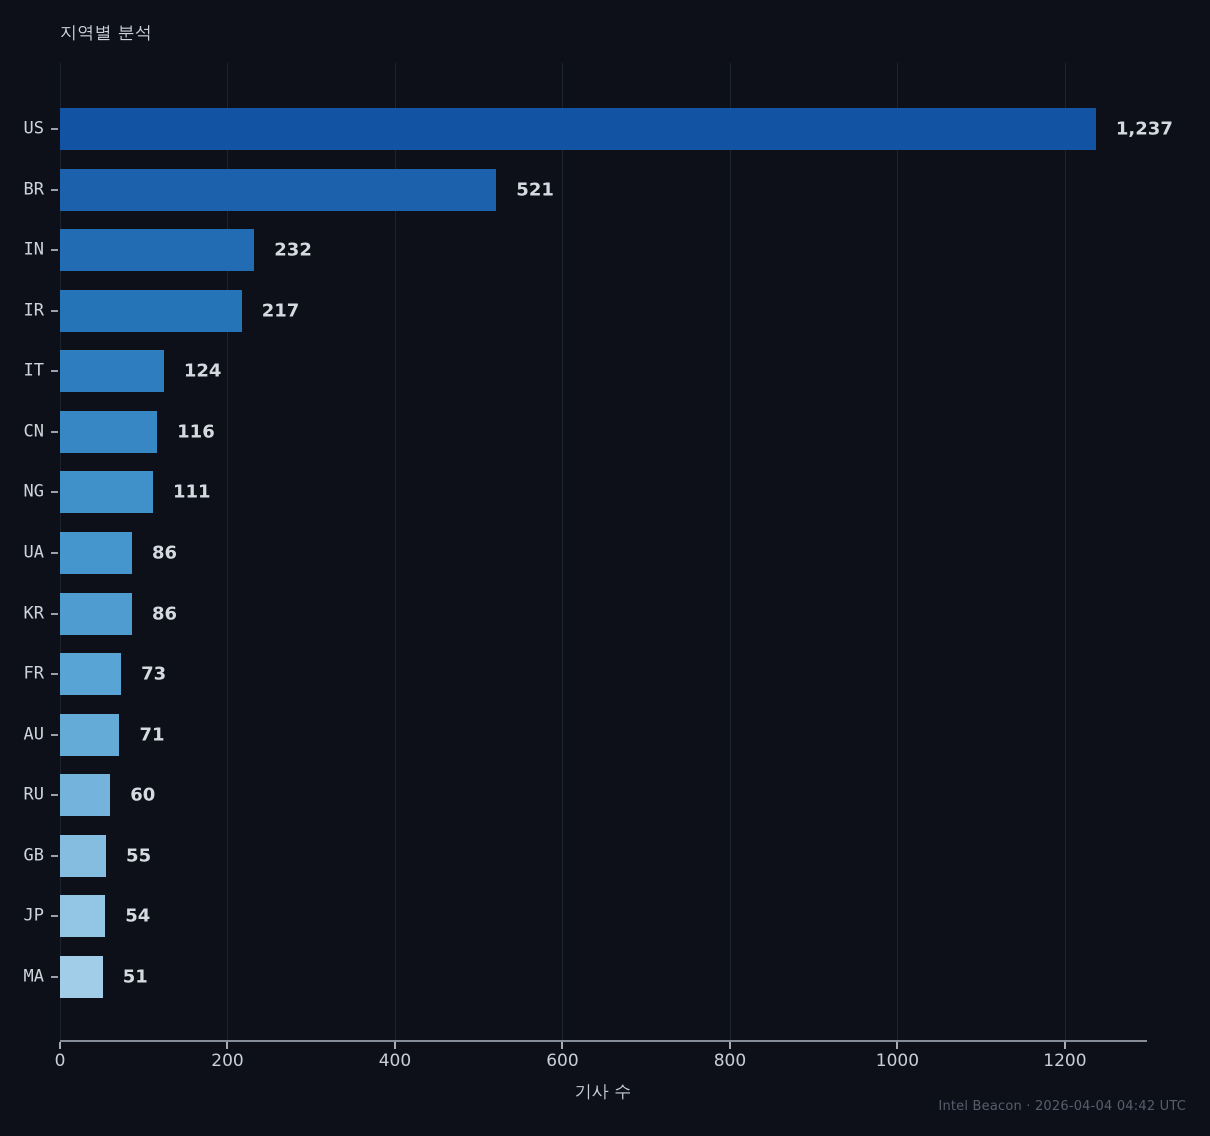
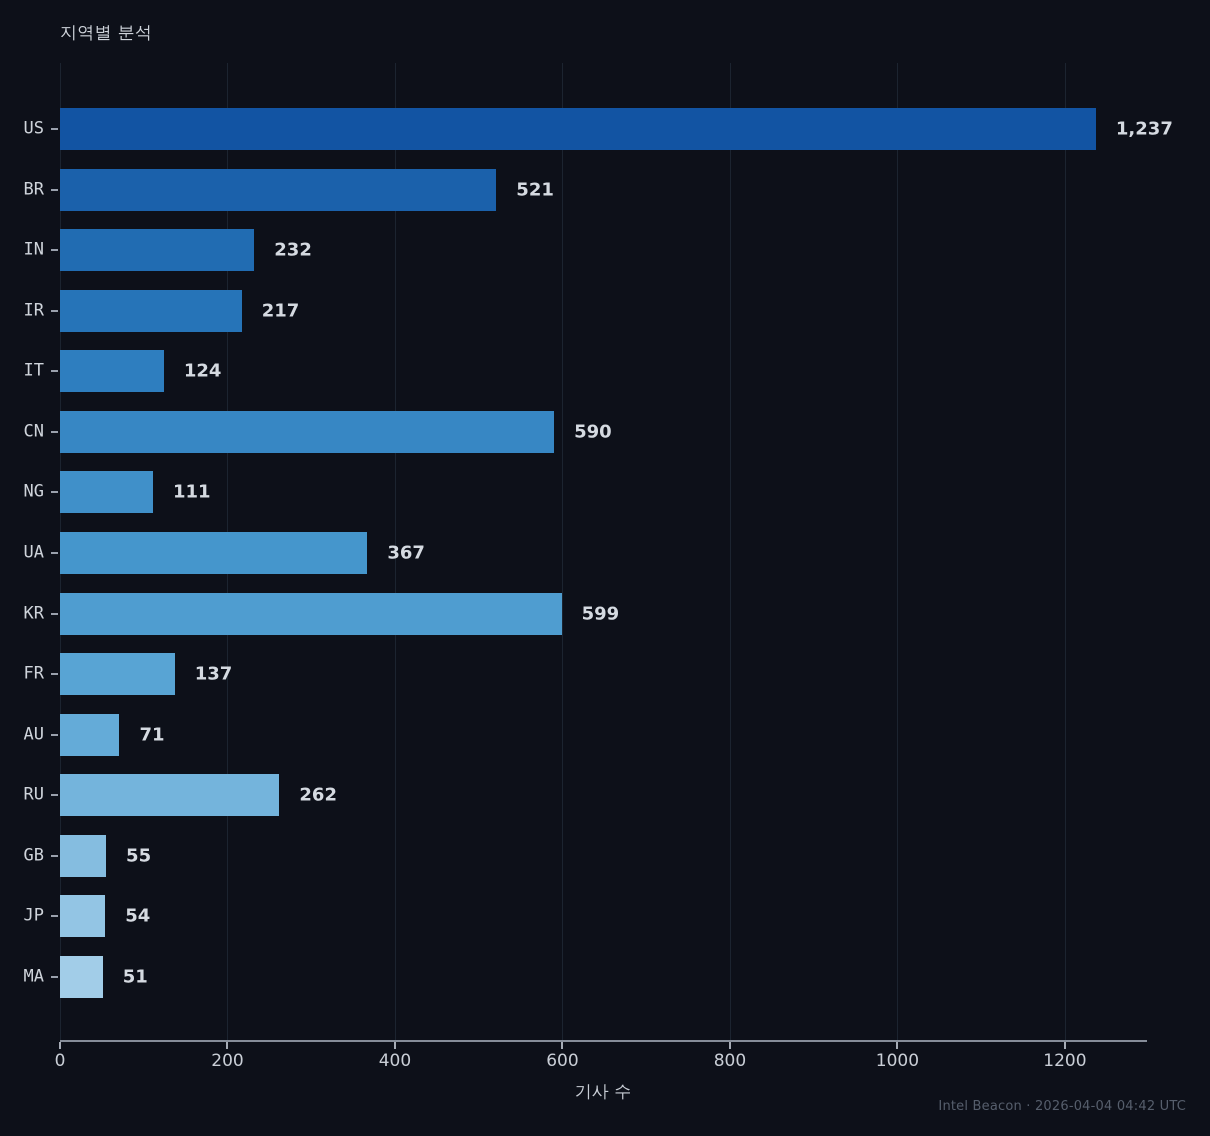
CN: 116 -> 590
UA: 86 -> 367
KR: 86 -> 599
FR: 73 -> 137
RU: 60 -> 262
